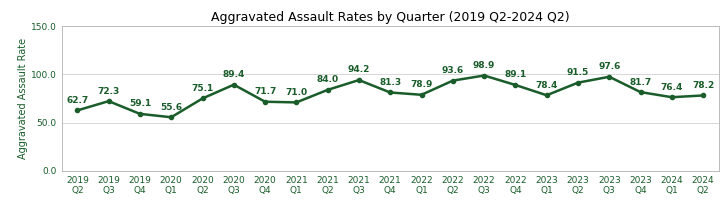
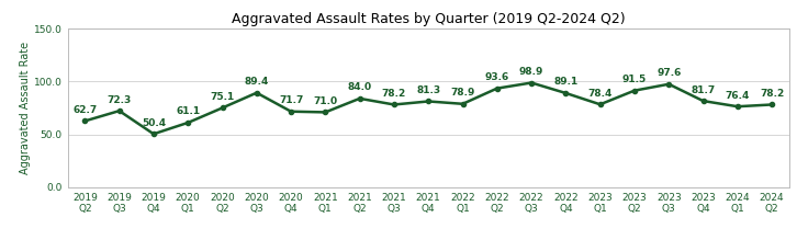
2019 Q4: 59.1 -> 50.4
2020 Q1: 55.6 -> 61.1
2021 Q3: 94.2 -> 78.2
